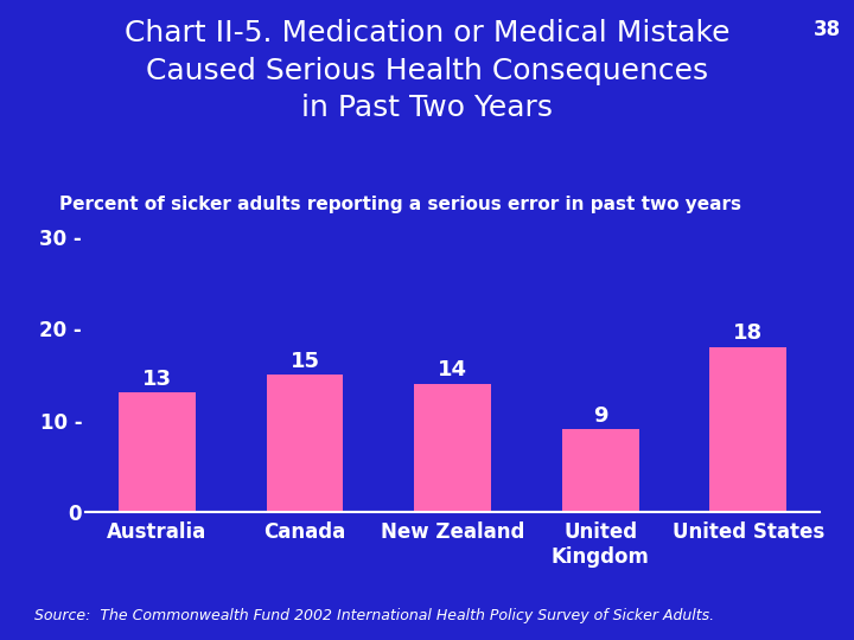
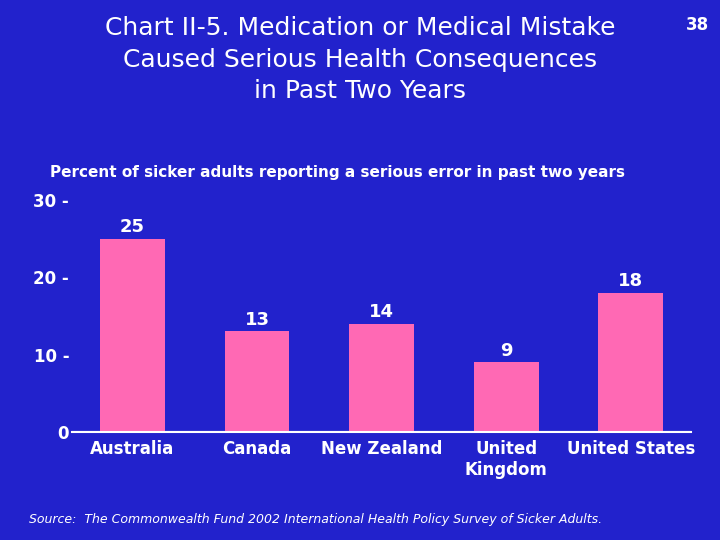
Australia: 13 -> 25
Canada: 15 -> 13
